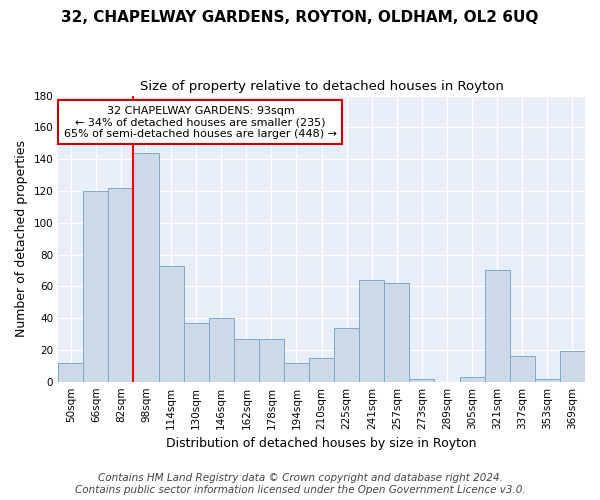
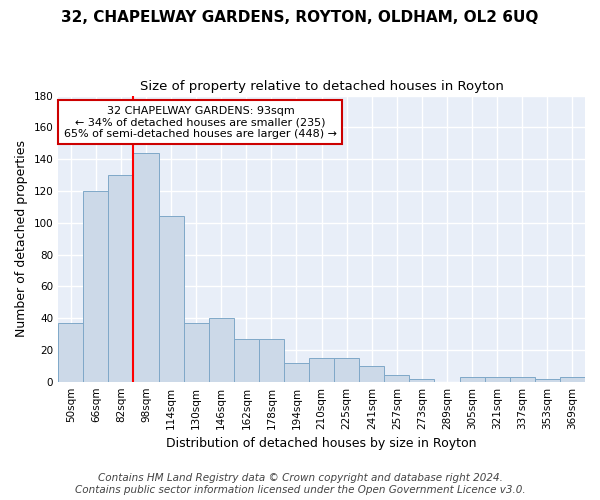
50sqm: 12 -> 37
82sqm: 122 -> 130
114sqm: 73 -> 104
225sqm: 34 -> 15
241sqm: 64 -> 10
257sqm: 62 -> 4
321sqm: 70 -> 3
337sqm: 16 -> 3
369sqm: 19 -> 3
